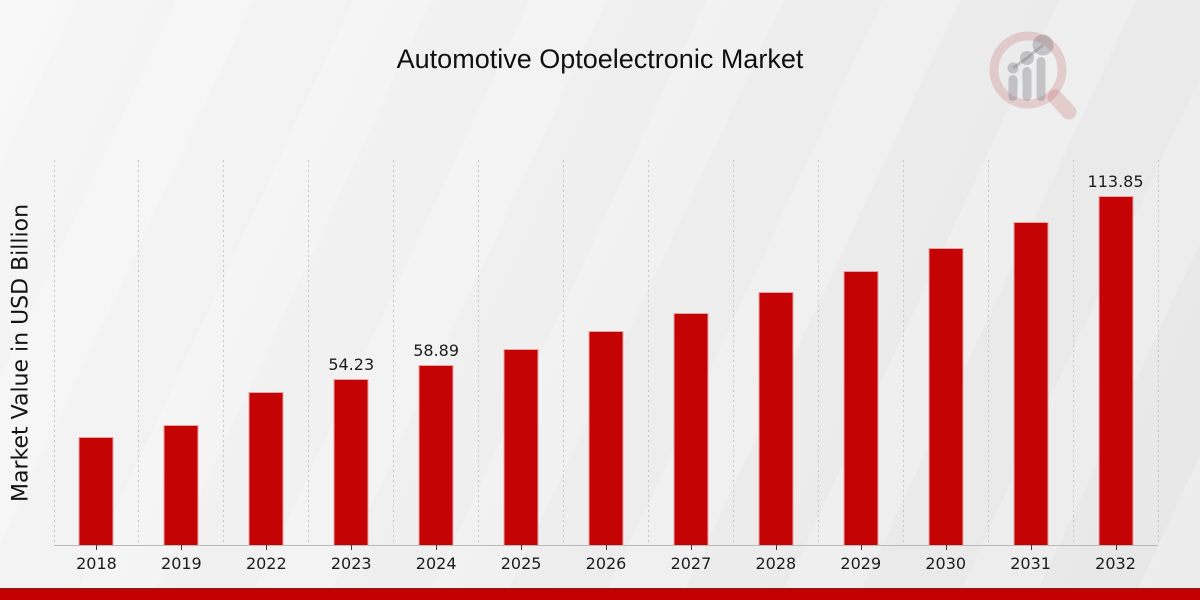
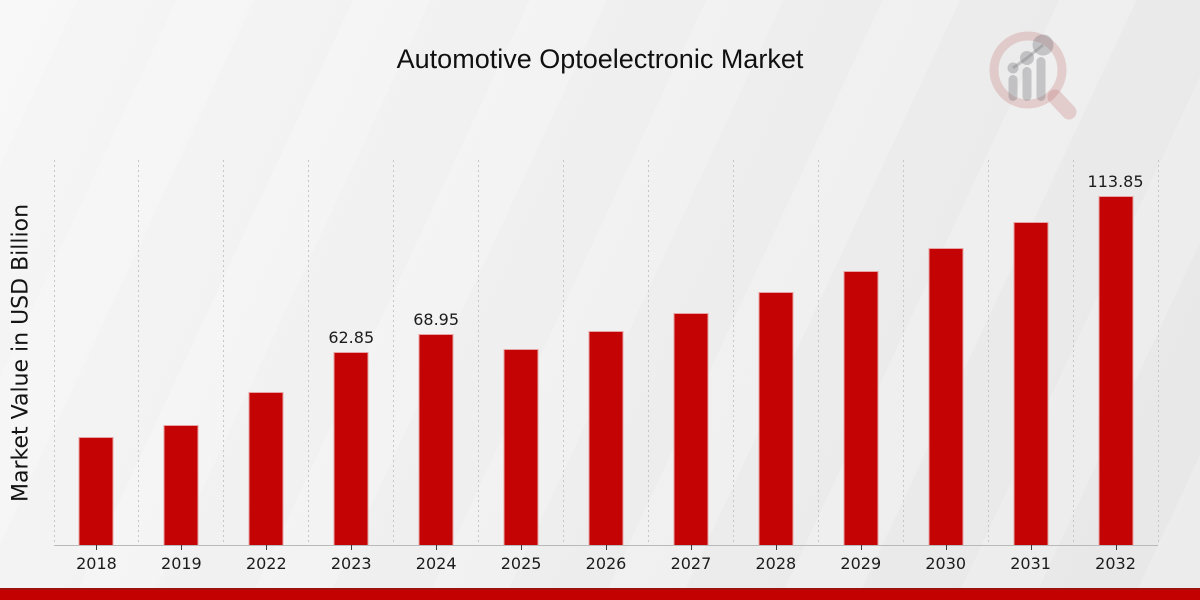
2023: 54.23 -> 62.85
2024: 58.89 -> 68.95
